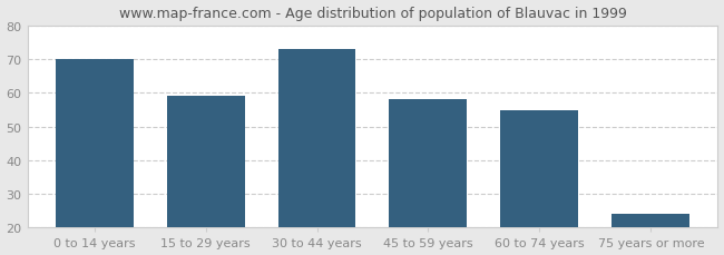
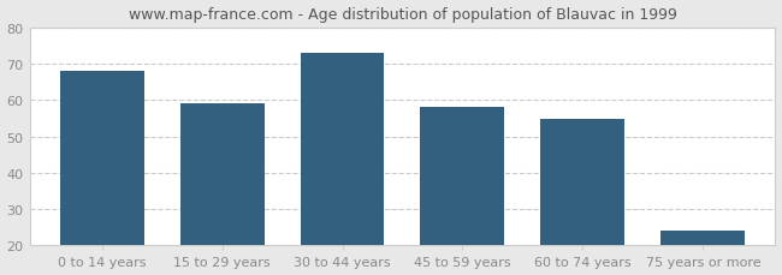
0 to 14 years: 70 -> 68
